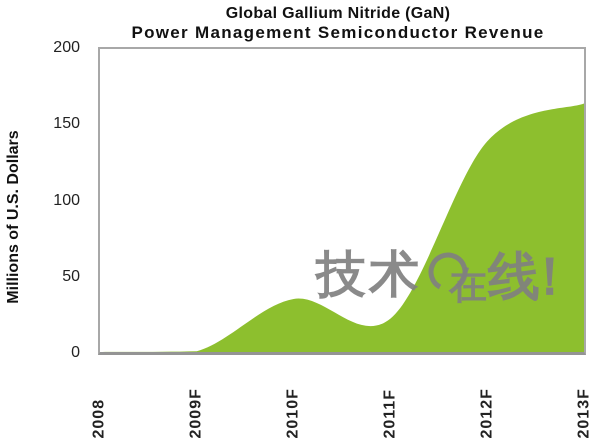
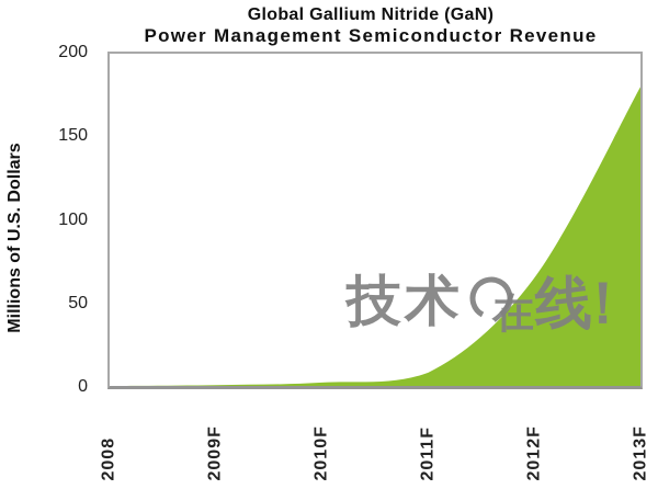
2010F: 35 -> 2
2011F: 22 -> 8
2012F: 139 -> 65
2013F: 164 -> 180
